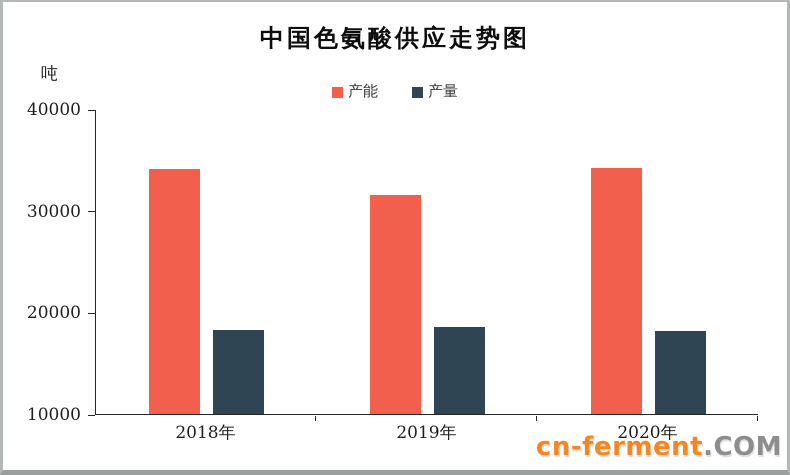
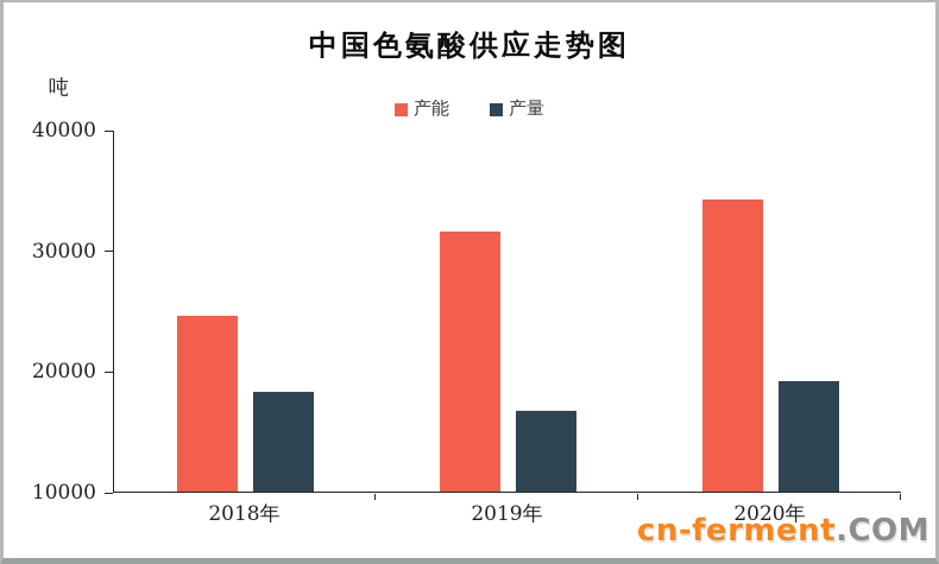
产能/2018年: 34100 -> 24600
产量/2019年: 18600 -> 16700
产量/2020年: 18200 -> 19100
